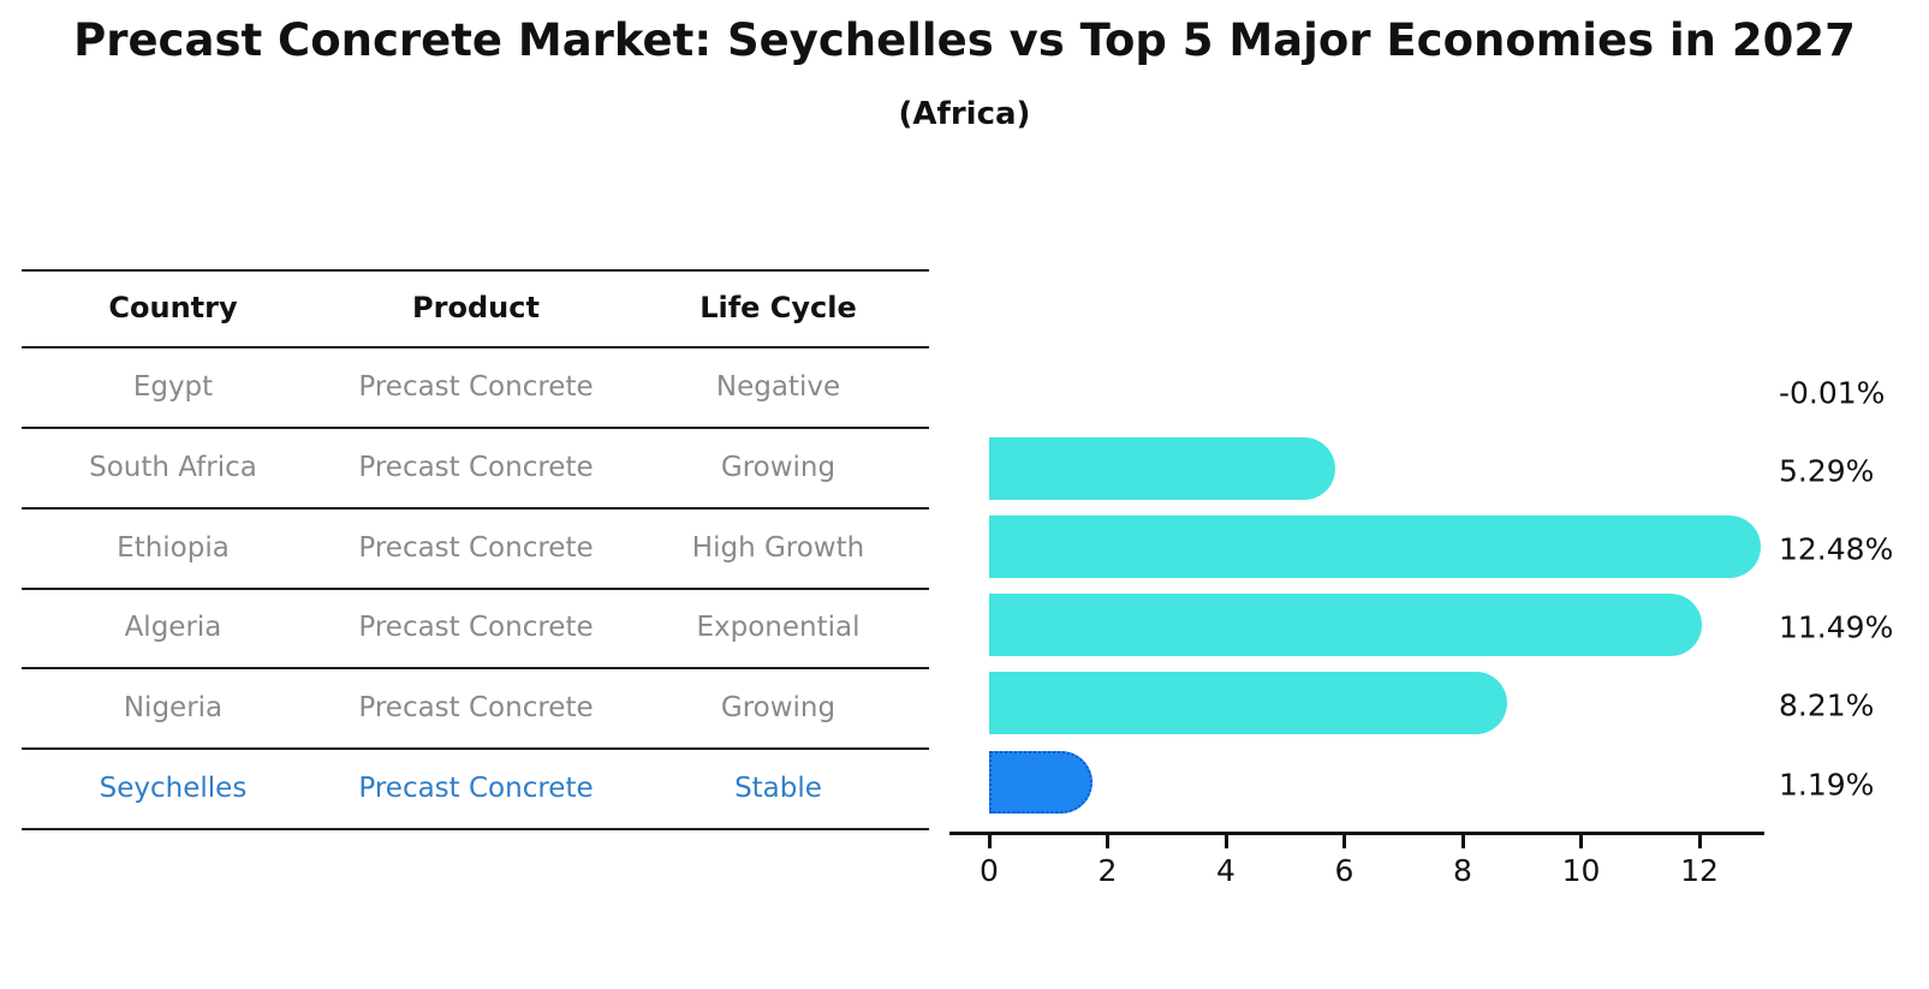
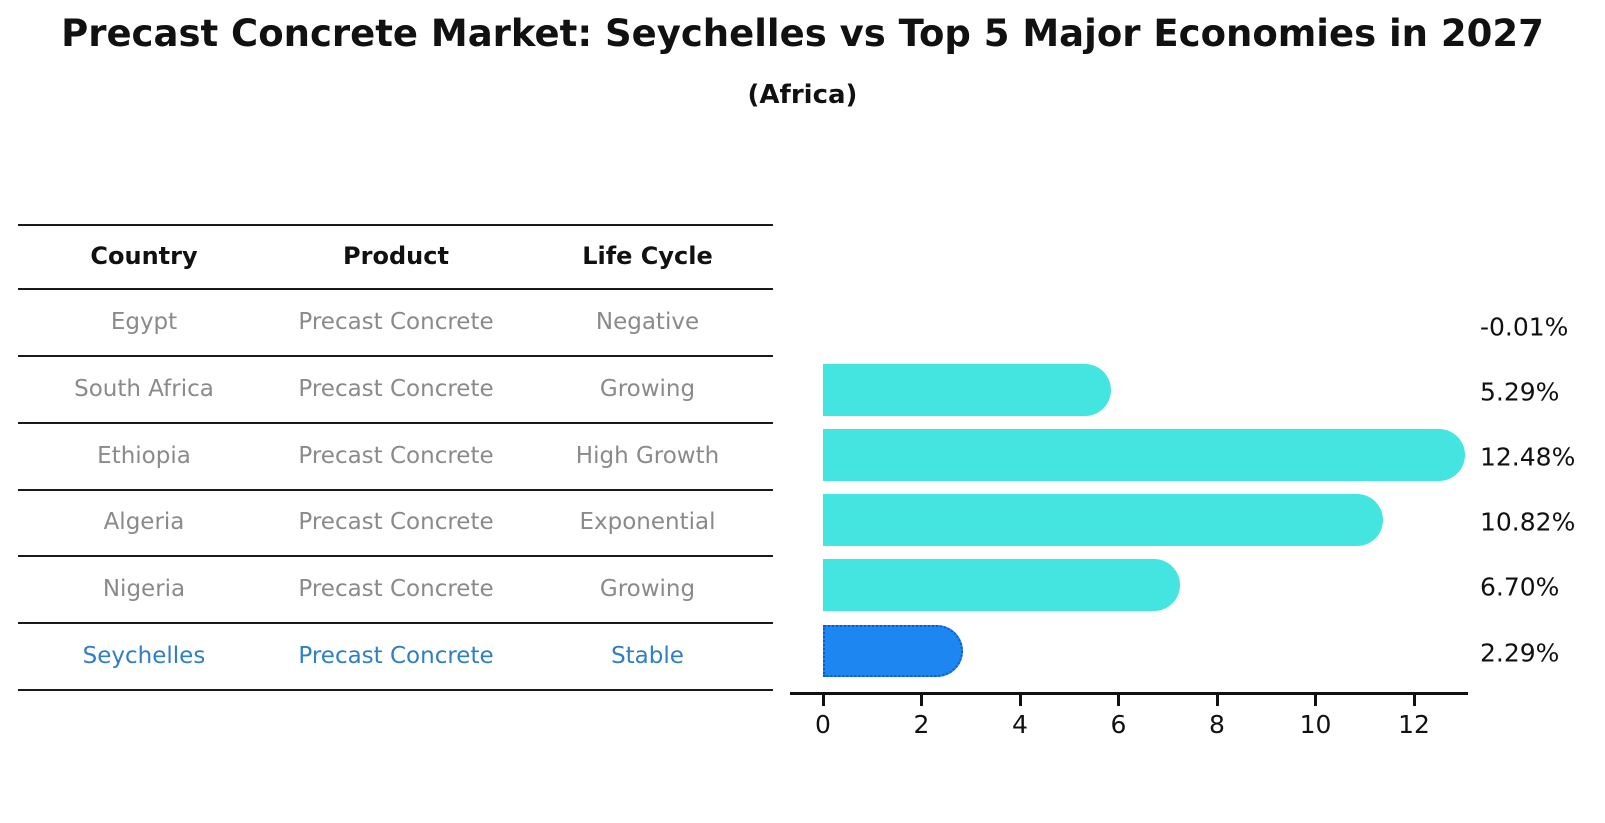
Algeria: 11.49% -> 10.82%
Nigeria: 8.21% -> 6.70%
Seychelles: 1.19% -> 2.29%
